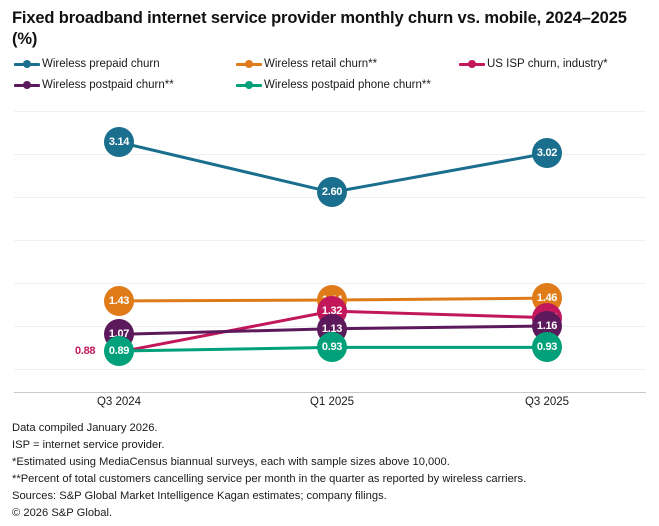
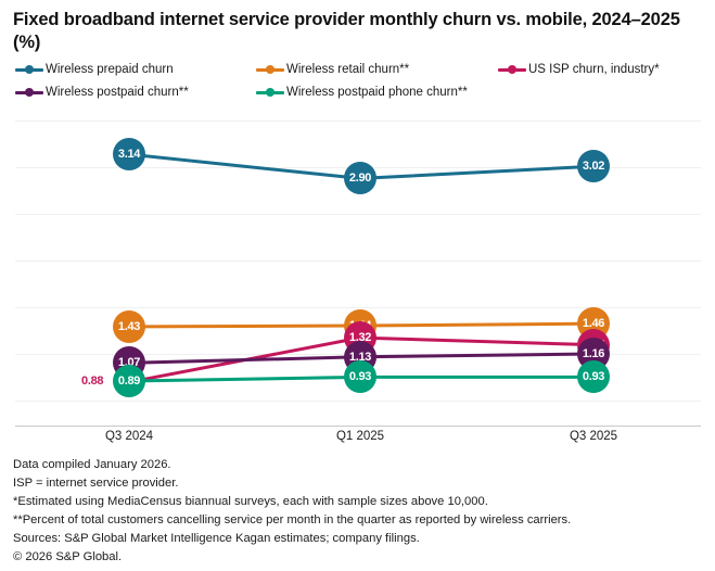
Wireless prepaid churn/Q1 2025: 2.60 -> 2.90
